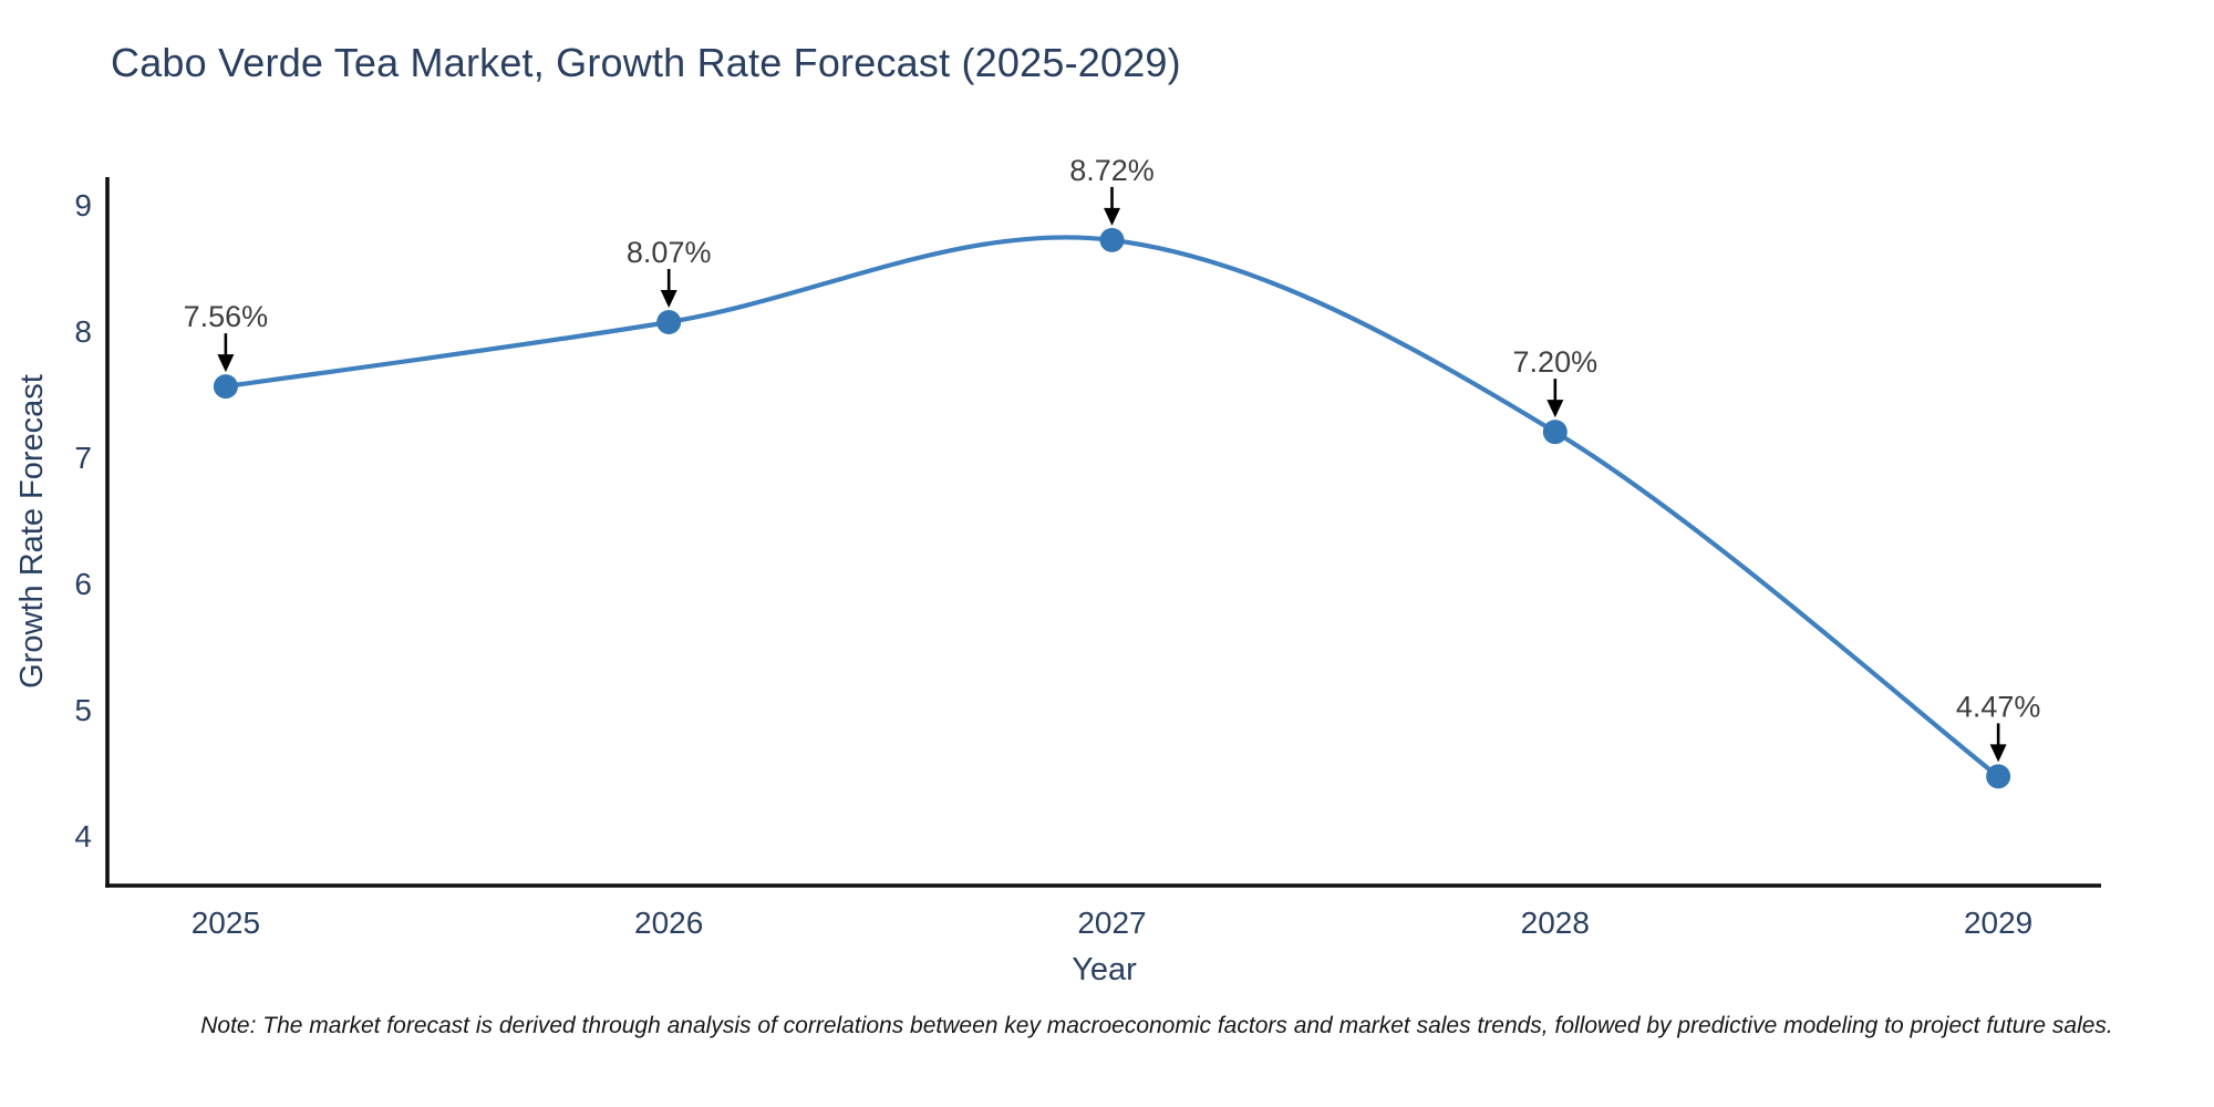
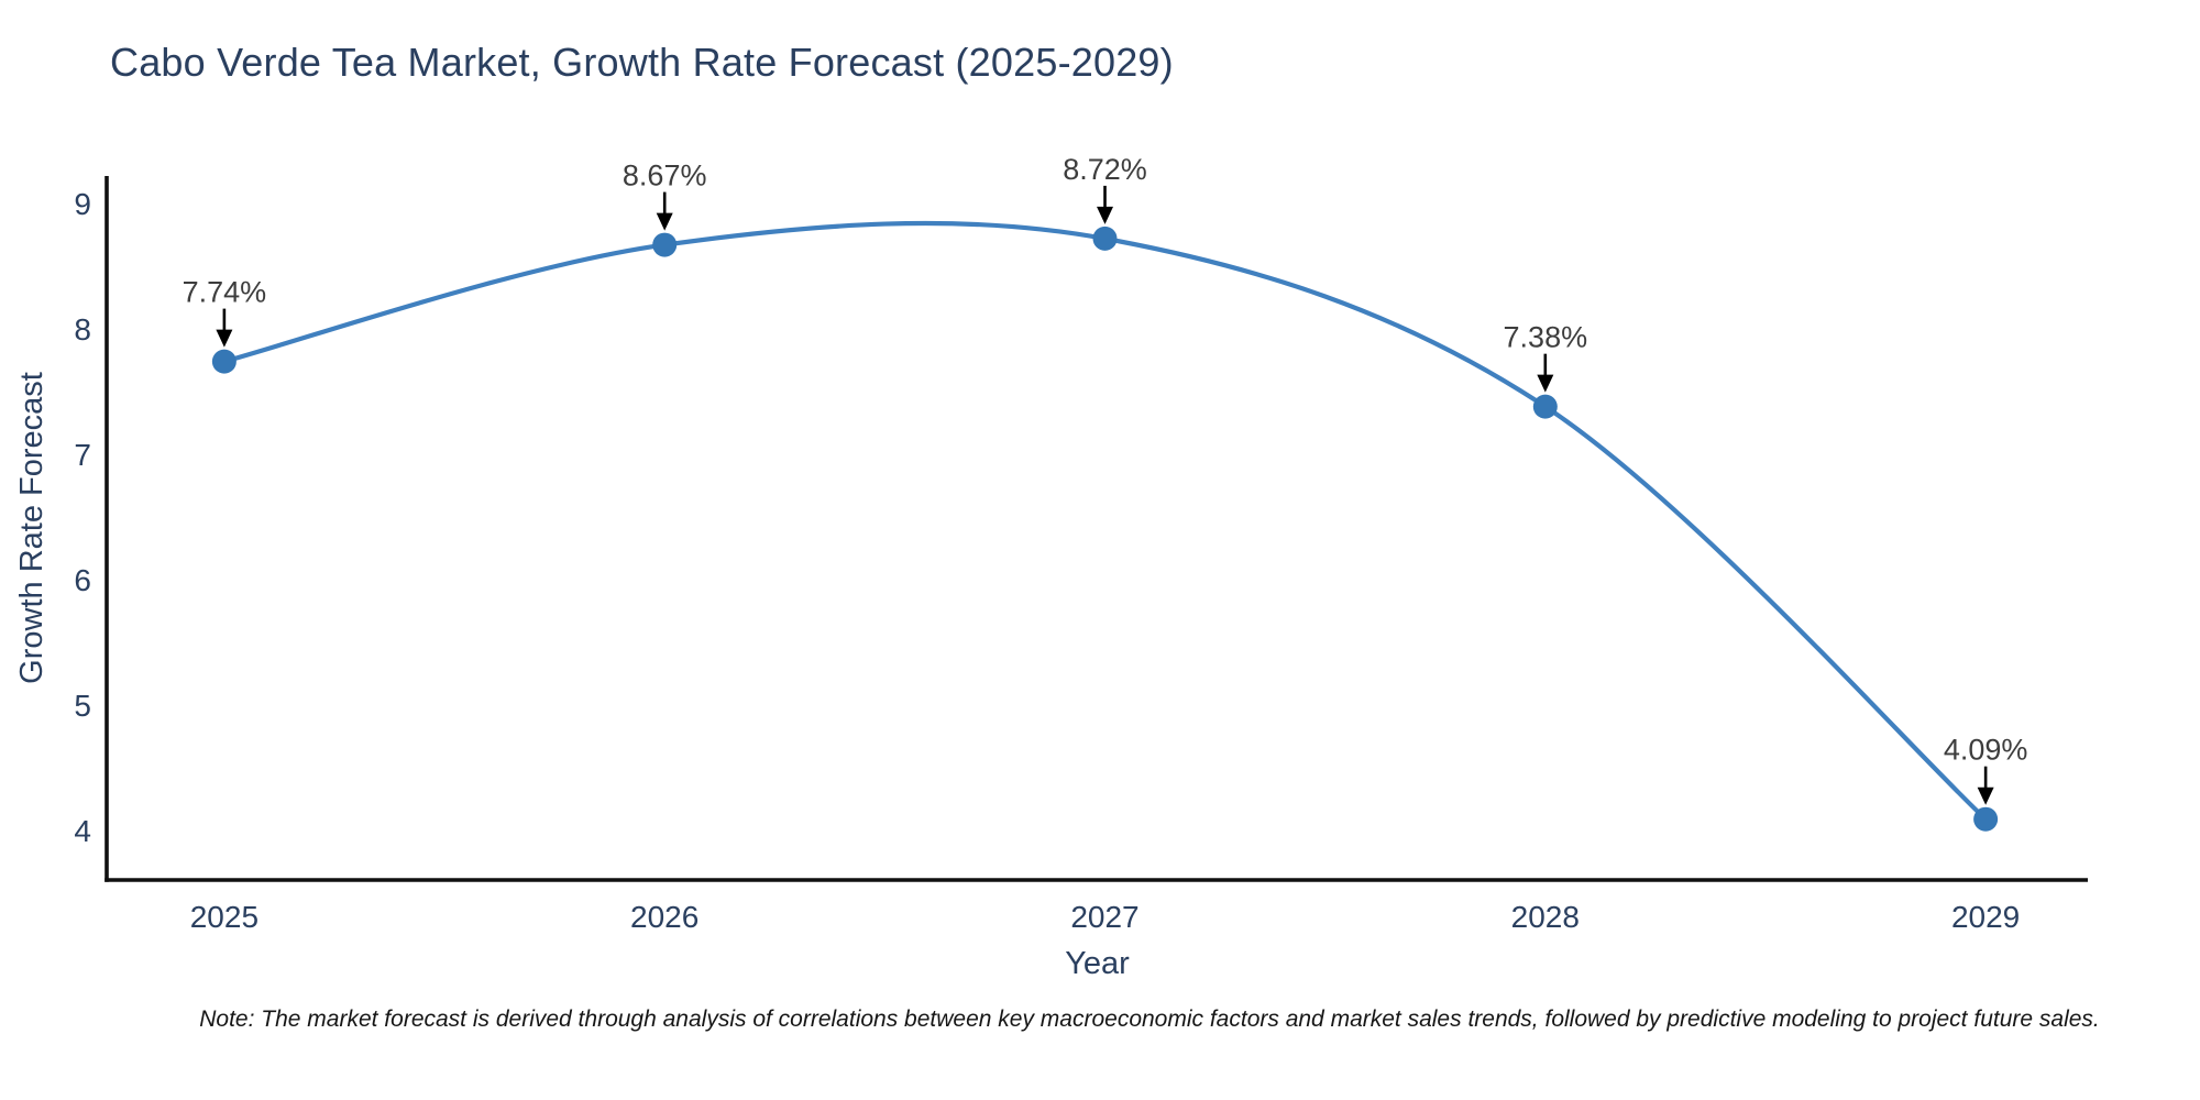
2025: 7.56% -> 7.74%
2026: 8.07% -> 8.67%
2028: 7.20% -> 7.38%
2029: 4.47% -> 4.09%
